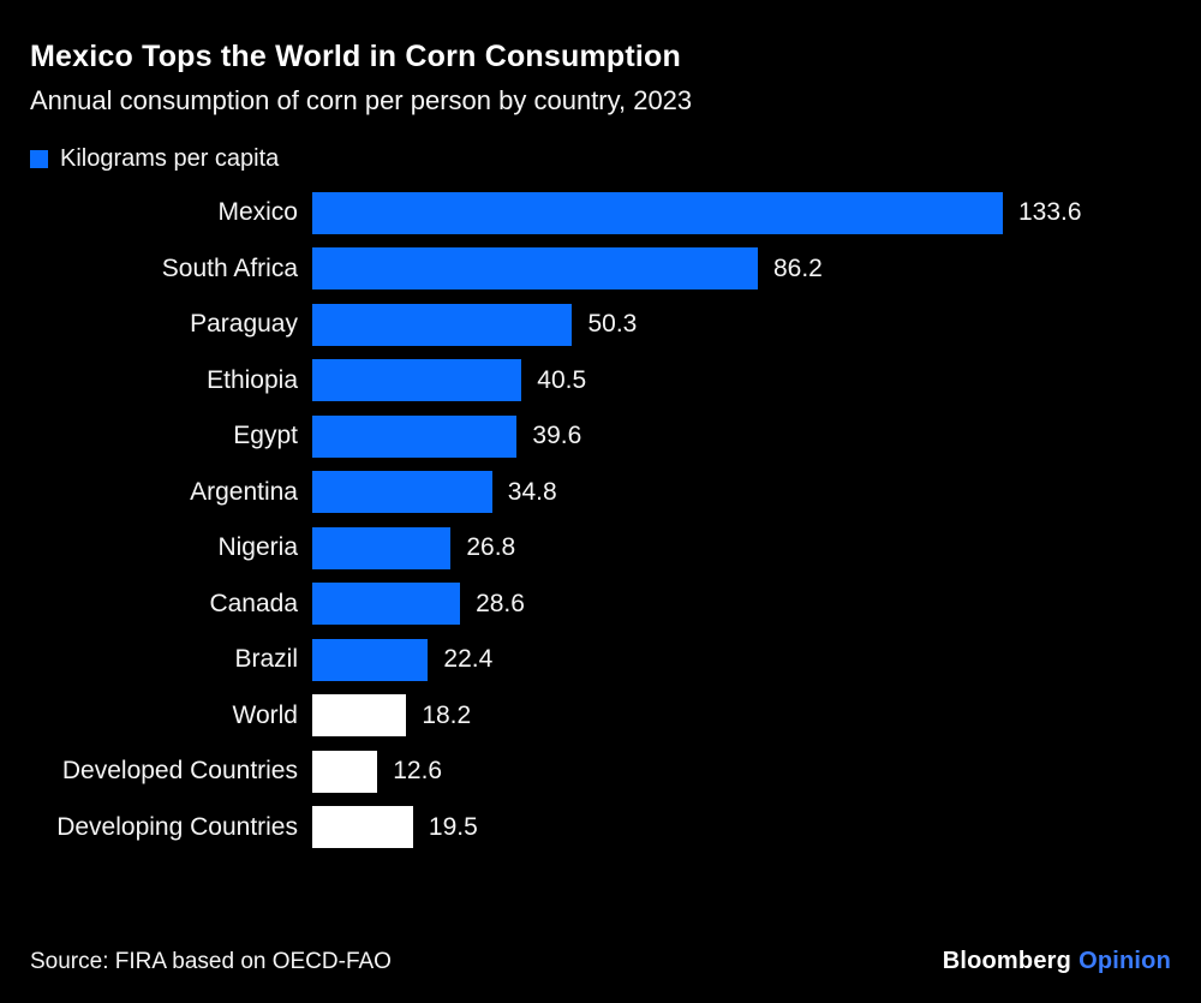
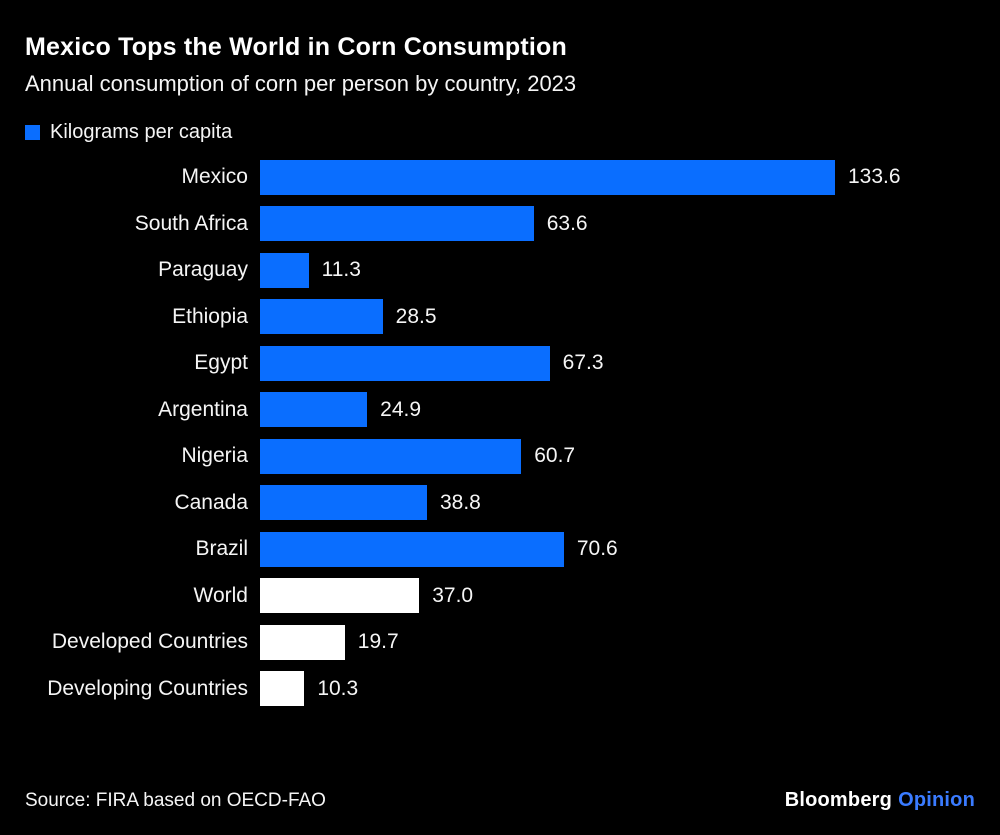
South Africa: 86.2 -> 63.6
Paraguay: 50.3 -> 11.3
Ethiopia: 40.5 -> 28.5
Egypt: 39.6 -> 67.3
Argentina: 34.8 -> 24.9
Nigeria: 26.8 -> 60.7
Canada: 28.6 -> 38.8
Brazil: 22.4 -> 70.6
World: 18.2 -> 37.0
Developed Countries: 12.6 -> 19.7
Developing Countries: 19.5 -> 10.3
